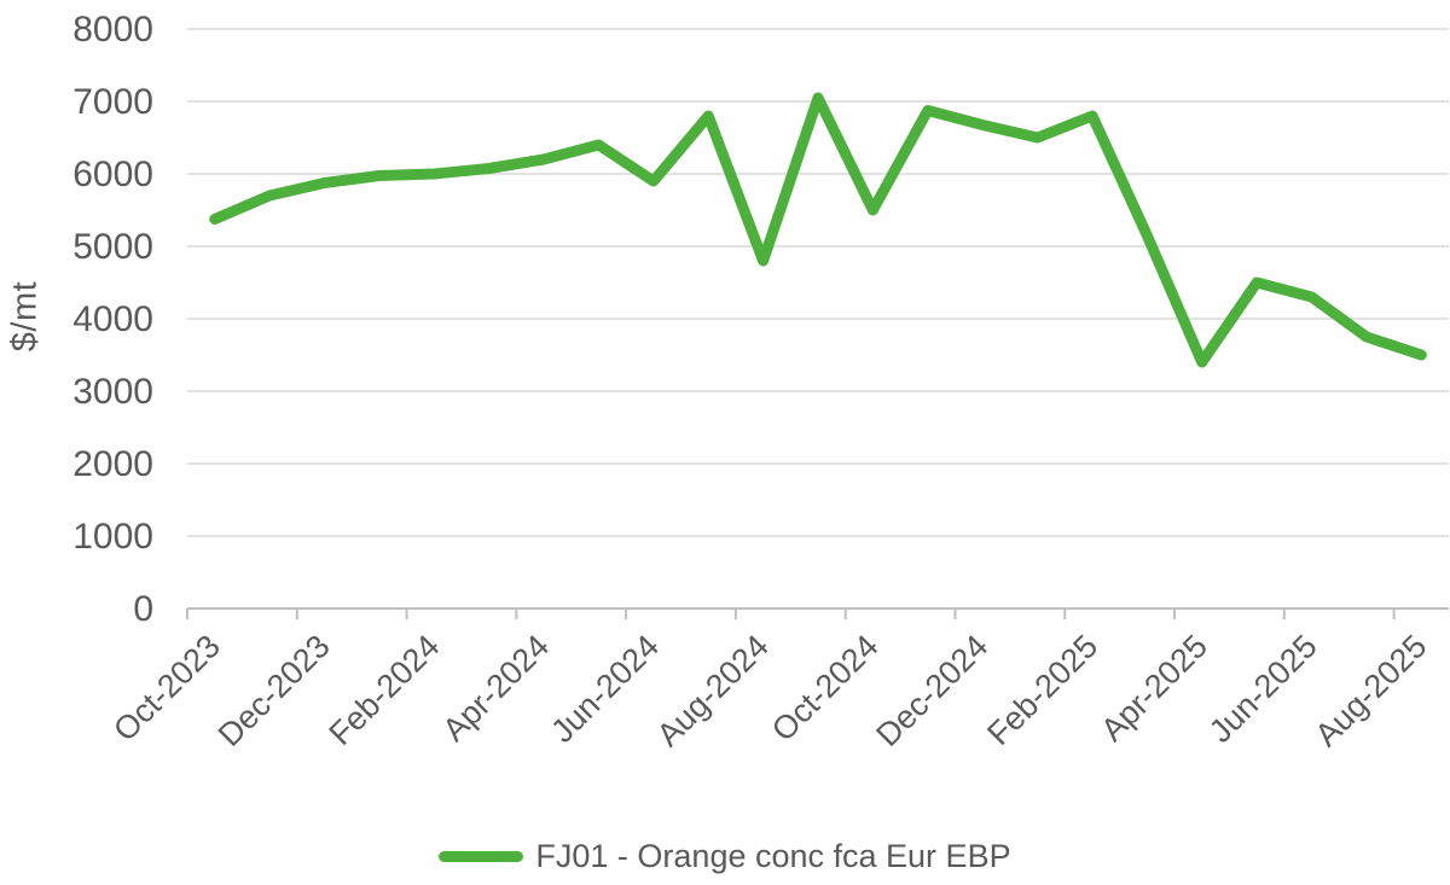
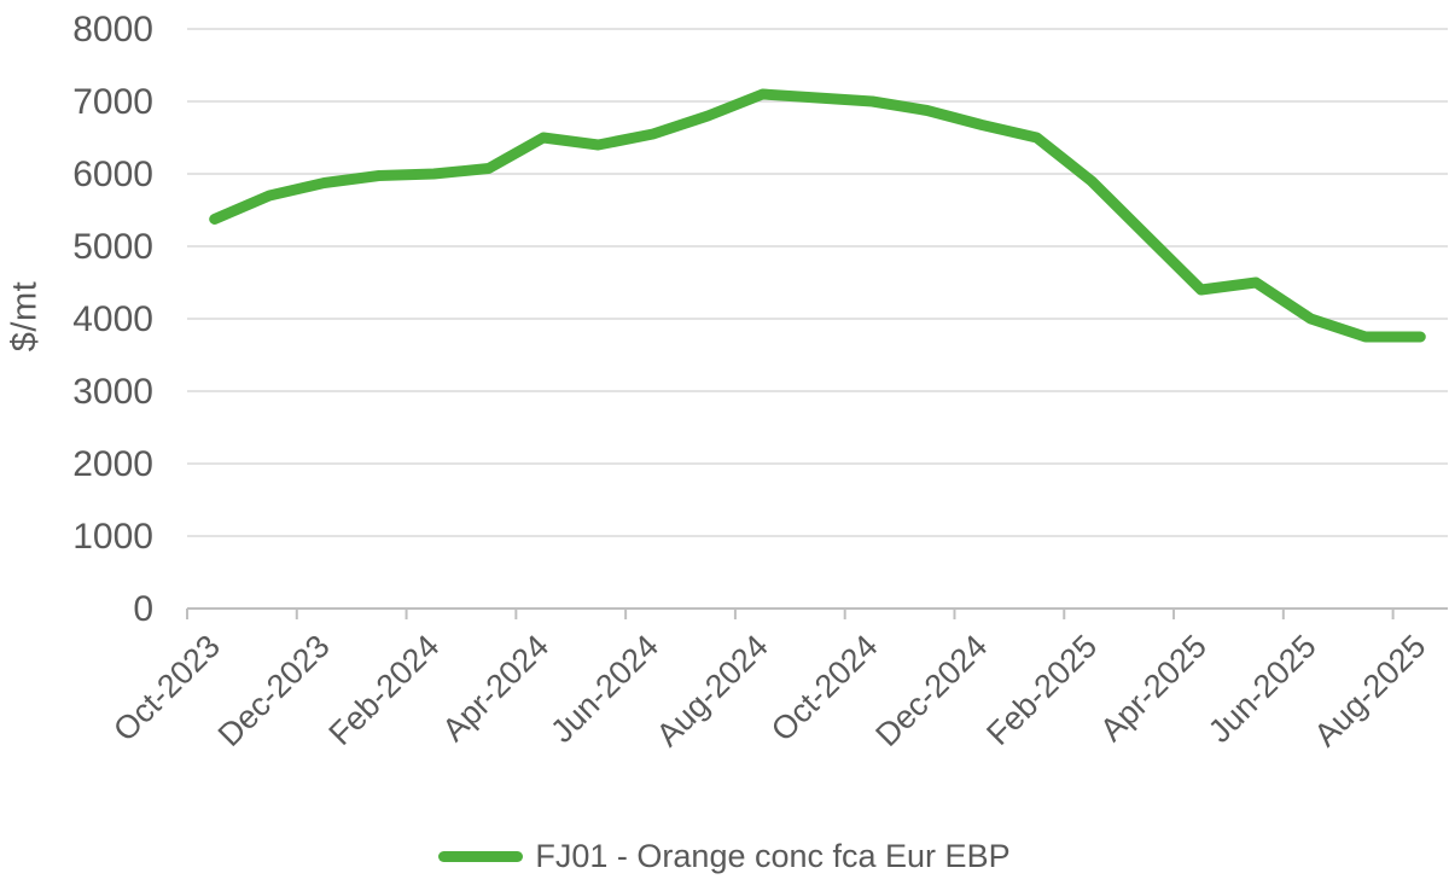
Apr-2024: 6200 -> 6500
Jun-2024: 5900 -> 6600
Aug-2024: 4800 -> 7100
Oct-2024: 5500 -> 7000
Feb-2025: 6800 -> 5900
Apr-2025: 3400 -> 4400
Jun-2025: 4300 -> 4000
Aug-2025: 3500 -> 3800
